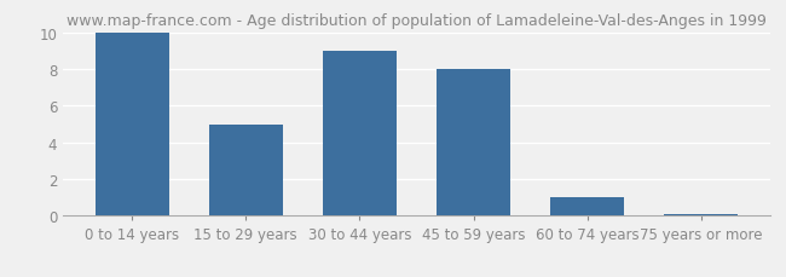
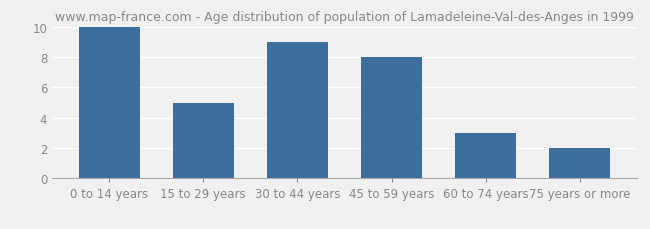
60 to 74 years: 1.0 -> 3.0
75 years or more: 0.1 -> 2.0
